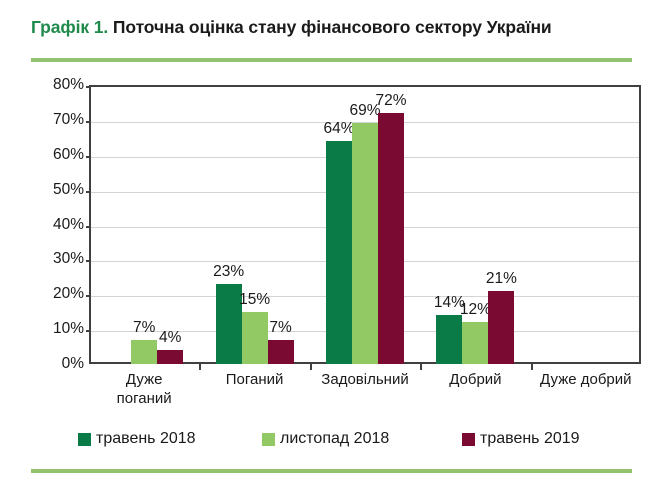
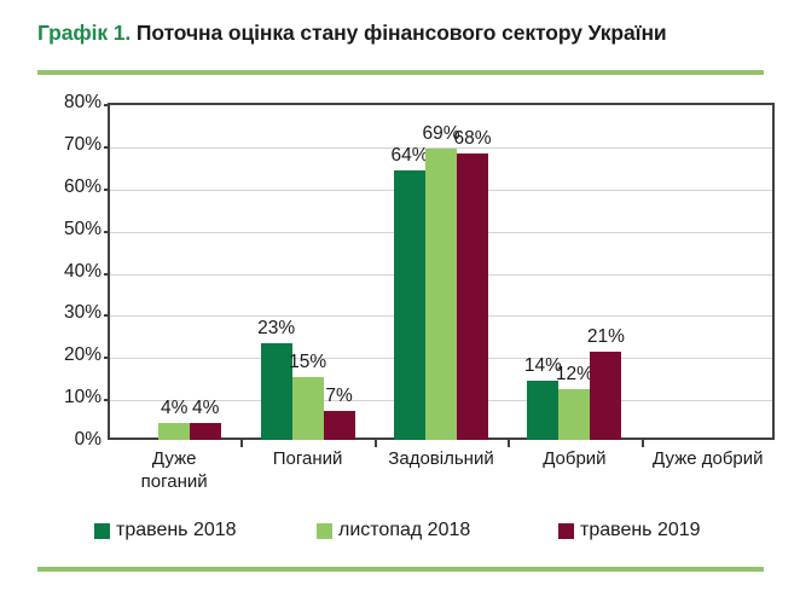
листопад 2018/Дуже поганий: 7% -> 4%
травень 2019/Задовільний: 72% -> 68%
